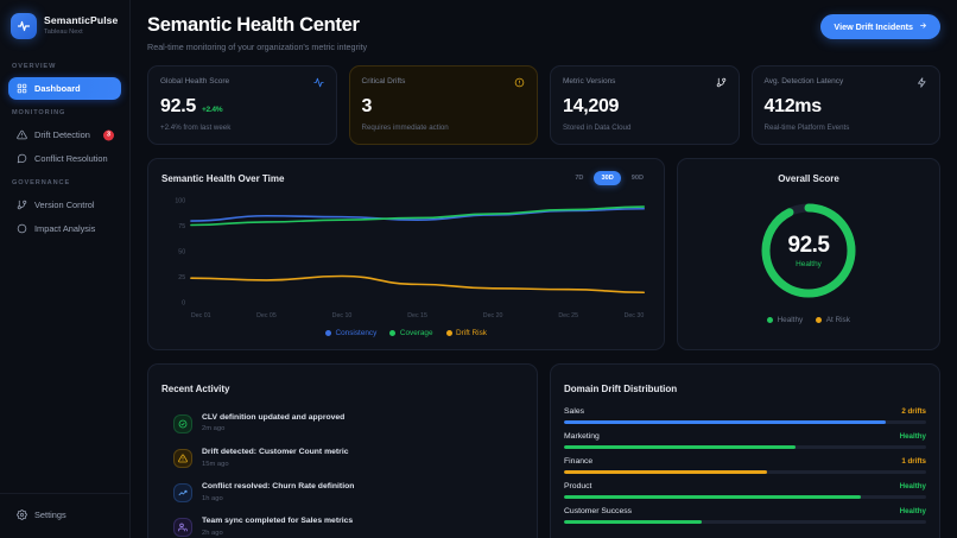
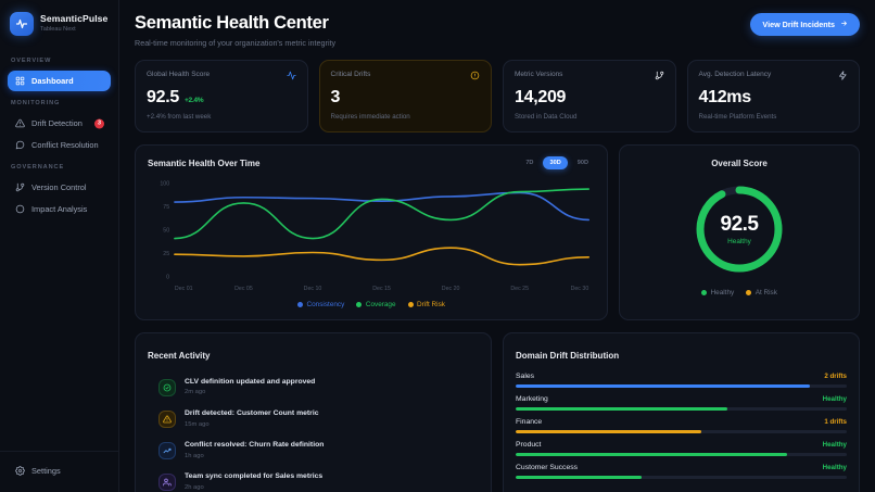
Coverage/Dec 01: 80 -> 40
Coverage/Dec 10: 80 -> 40
Coverage/Dec 20: 90 -> 60
Drift Risk/Dec 20: 10 -> 30
Consistency/Dec 30: 90 -> 60
Drift Risk/Dec 30: 10 -> 20
